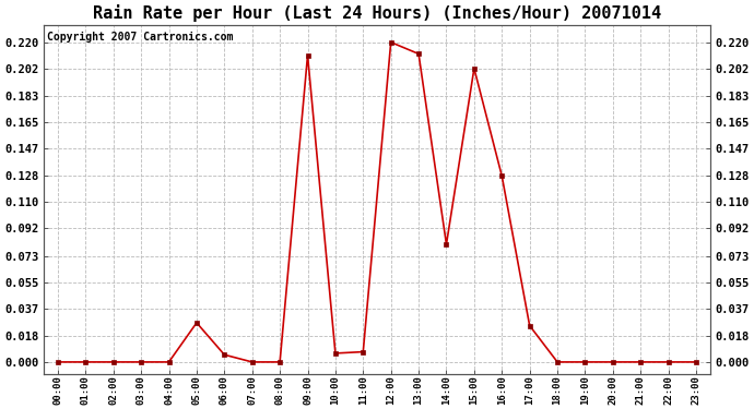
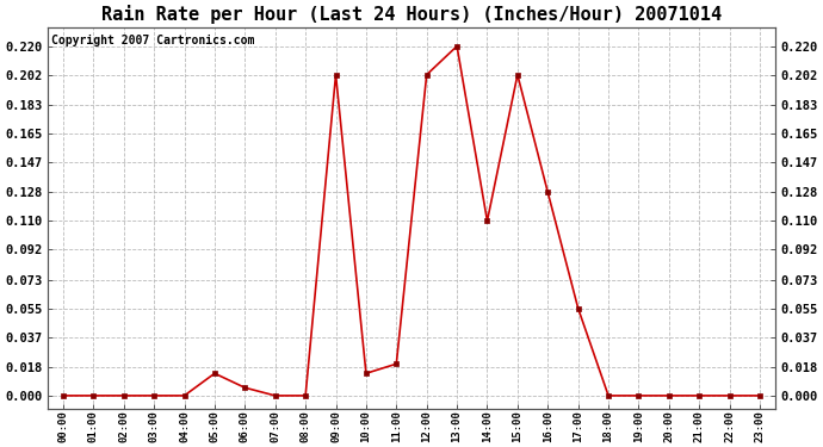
05:00: 0.027 -> 0.014
09:00: 0.211 -> 0.202
10:00: 0.006 -> 0.014
11:00: 0.007 -> 0.020
12:00: 0.220 -> 0.202
13:00: 0.212 -> 0.220
14:00: 0.081 -> 0.110
17:00: 0.025 -> 0.055
